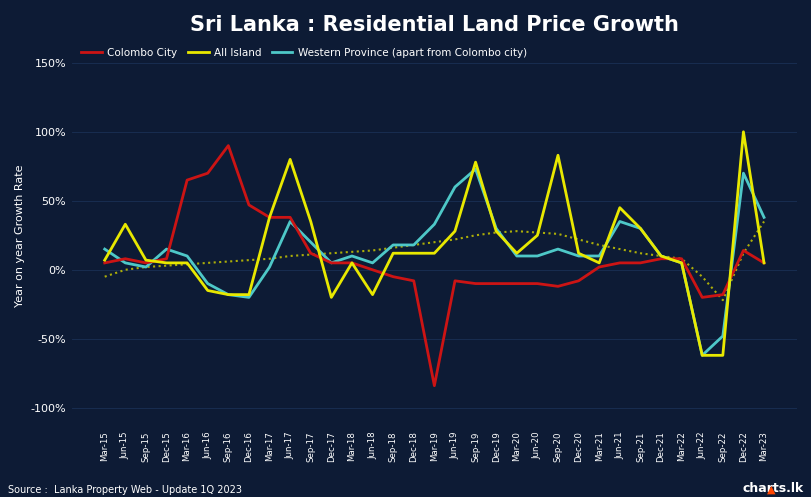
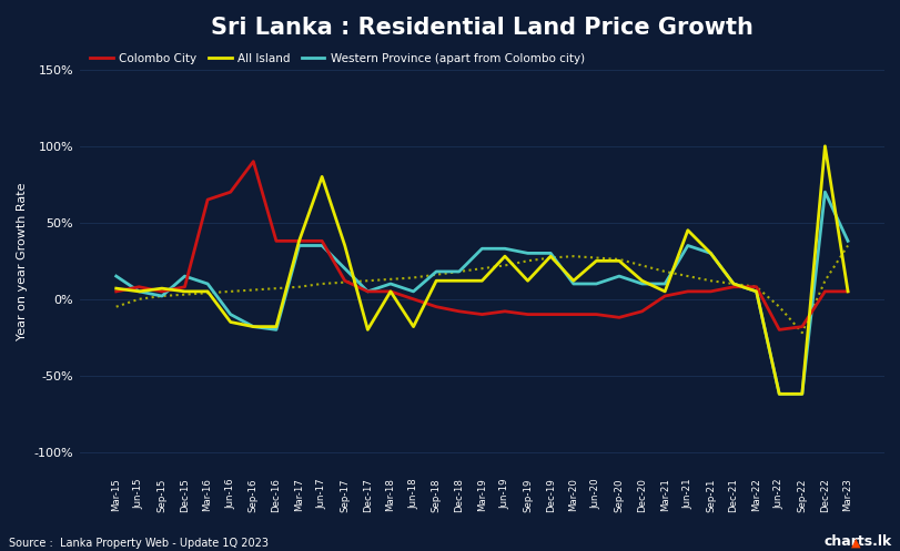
All Island/Jun-15: 33% -> 5%
Colombo City/Dec-16: 47% -> 38%
Western Province (apart from Colombo city)/Mar-17: 2% -> 35%
Colombo City/Mar-19: -84% -> -10%
Western Province (apart from Colombo city)/Jun-19: 60% -> 33%
All Island/Sep-19: 78% -> 12%
Western Province (apart from Colombo city)/Sep-19: 73% -> 30%
All Island/Sep-20: 83% -> 25%
Western Province (apart from Colombo city)/Sep-22: -48% -> -62%
Colombo City/Dec-22: 14% -> 5%
